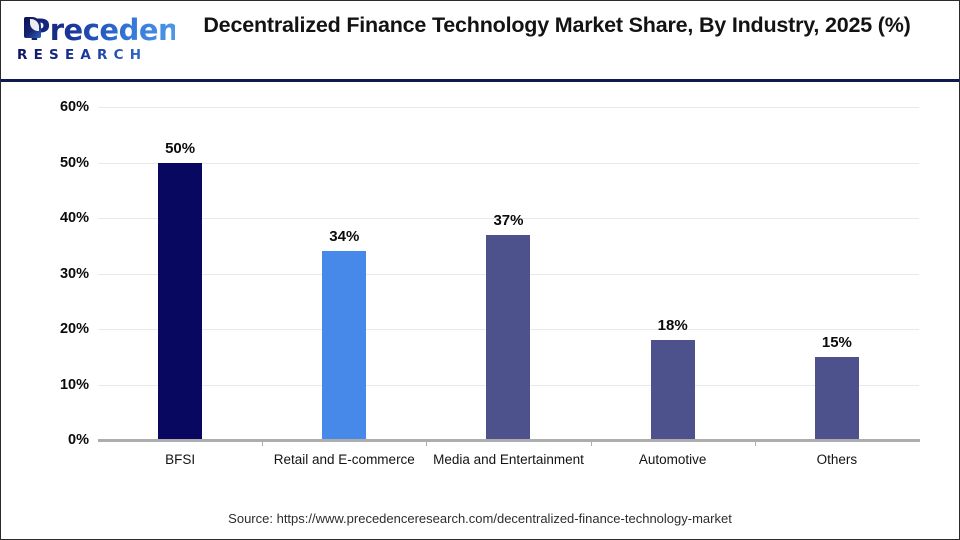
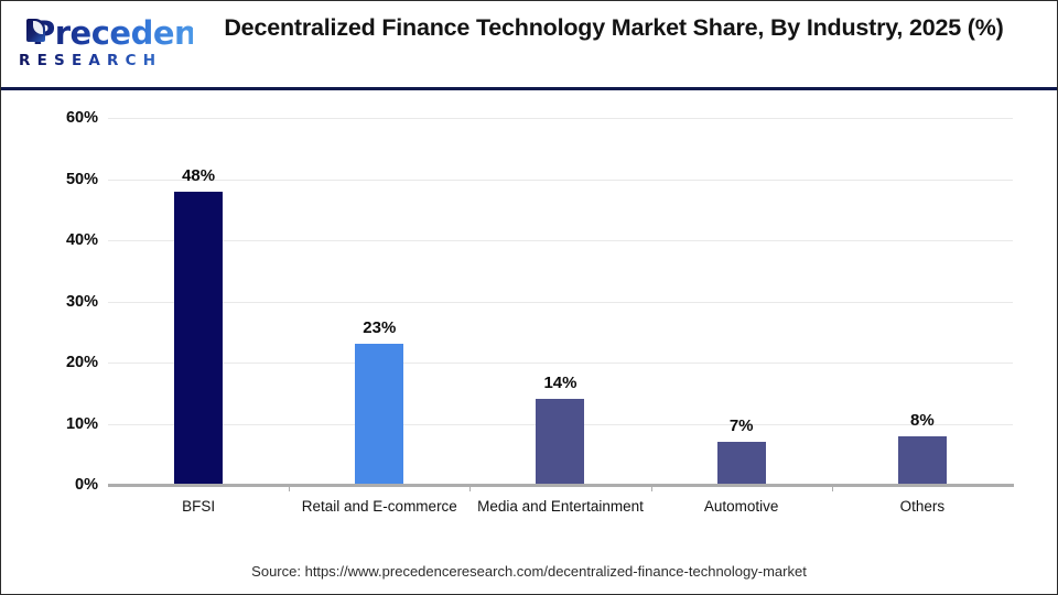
BFSI: 50% -> 48%
Retail and E-commerce: 34% -> 23%
Media and Entertainment: 37% -> 14%
Automotive: 18% -> 7%
Others: 15% -> 8%
